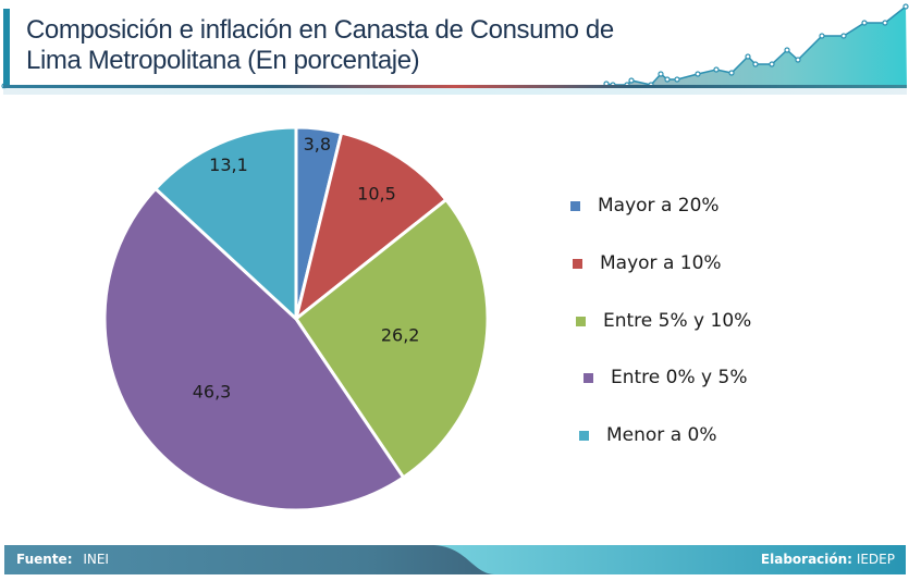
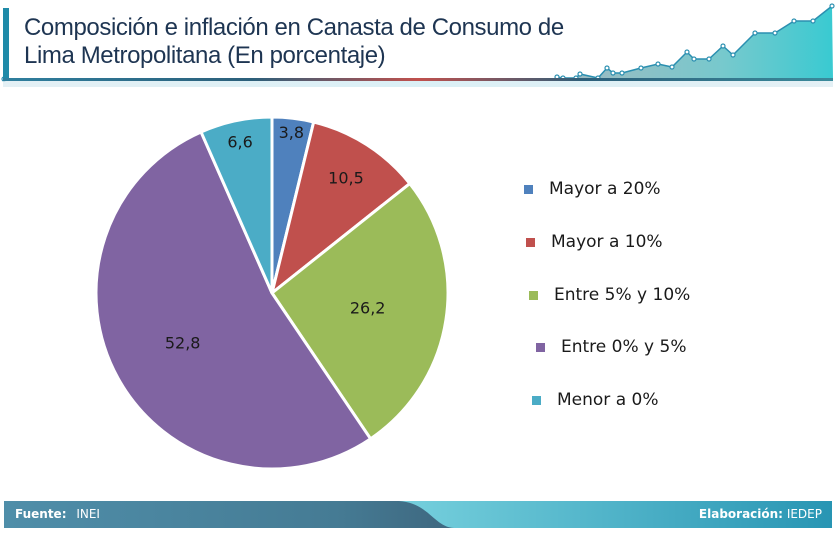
Entre 0% y 5%: 46,3 -> 52,8
Menor a 0%: 13,1 -> 6,6
